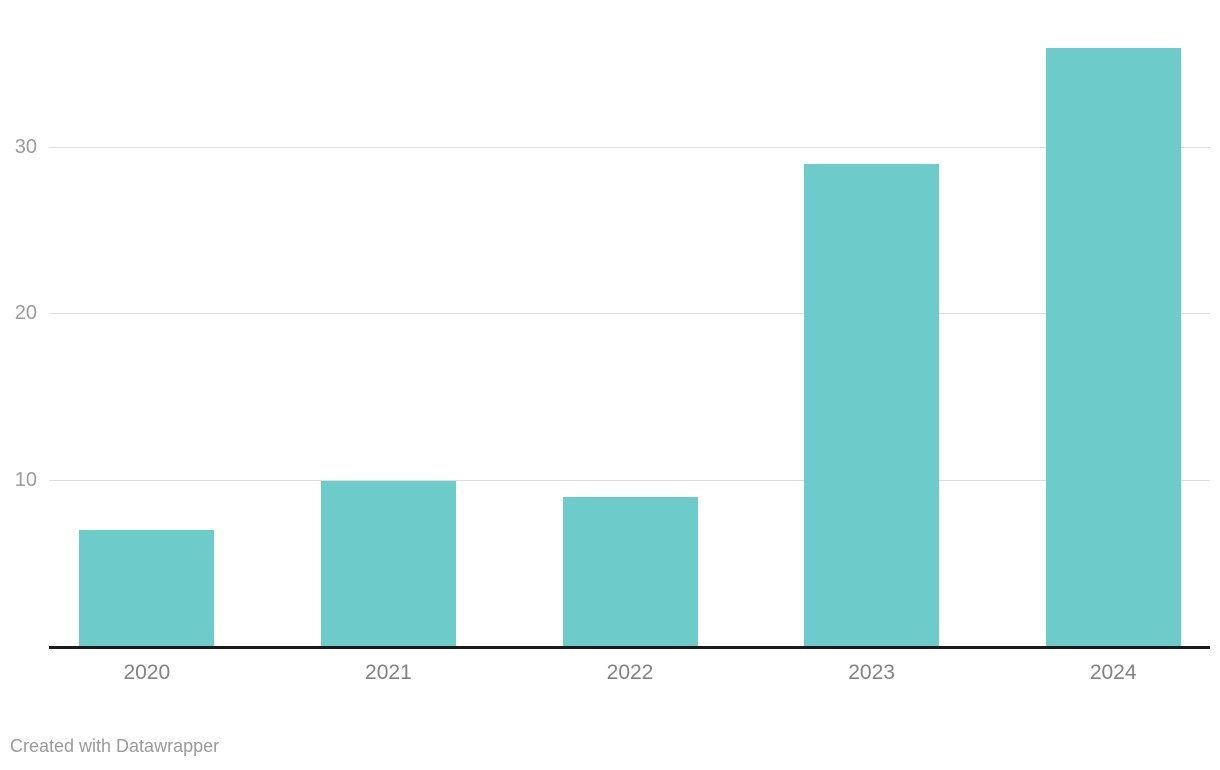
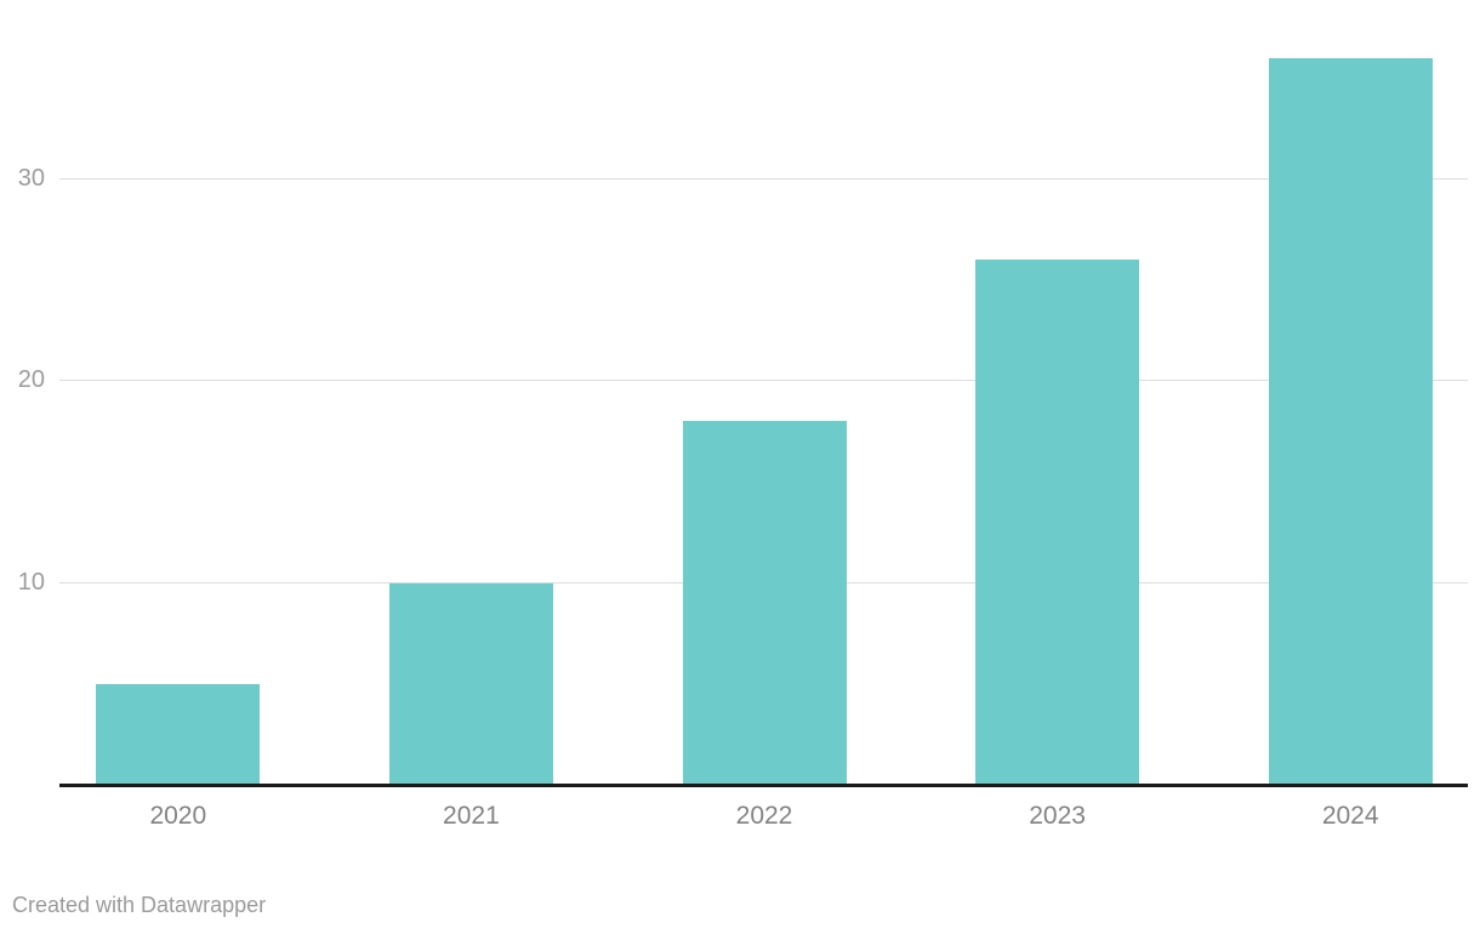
2020: 7 -> 5
2022: 9 -> 18
2023: 29 -> 26
